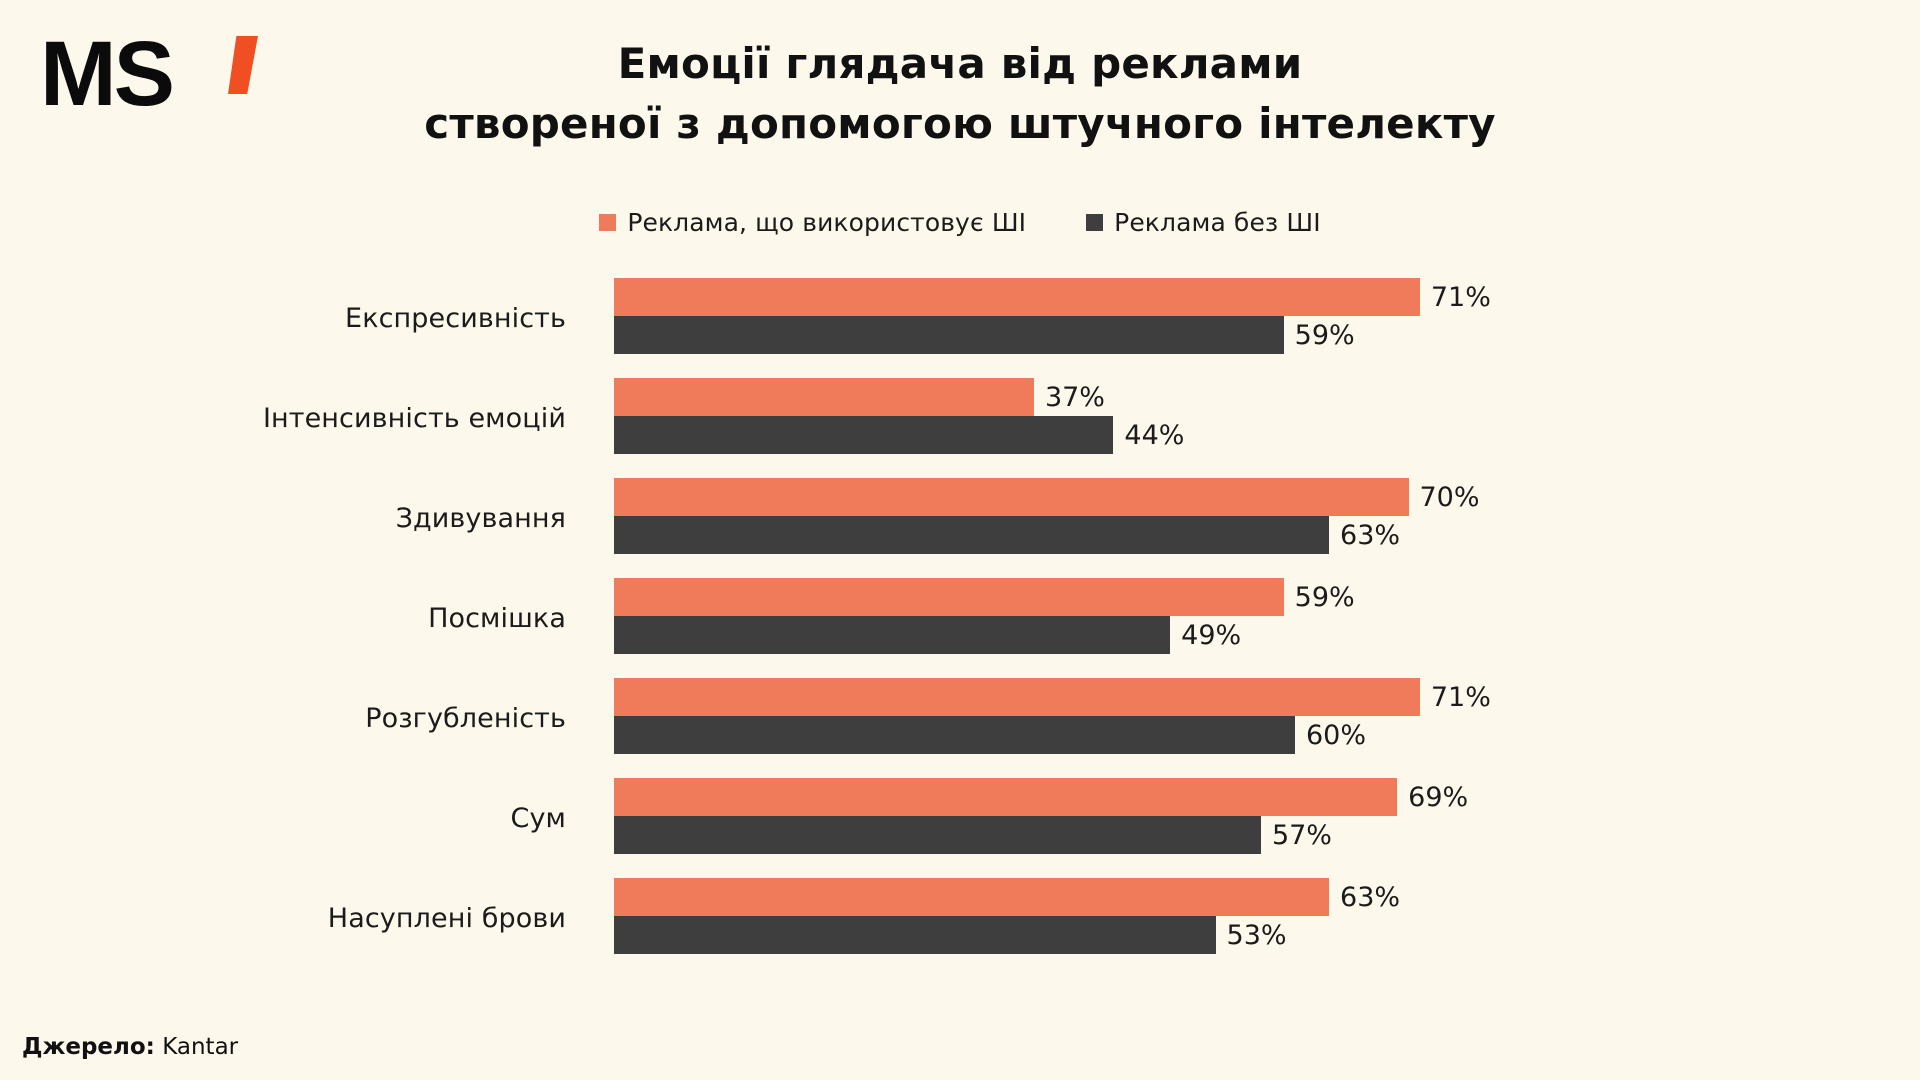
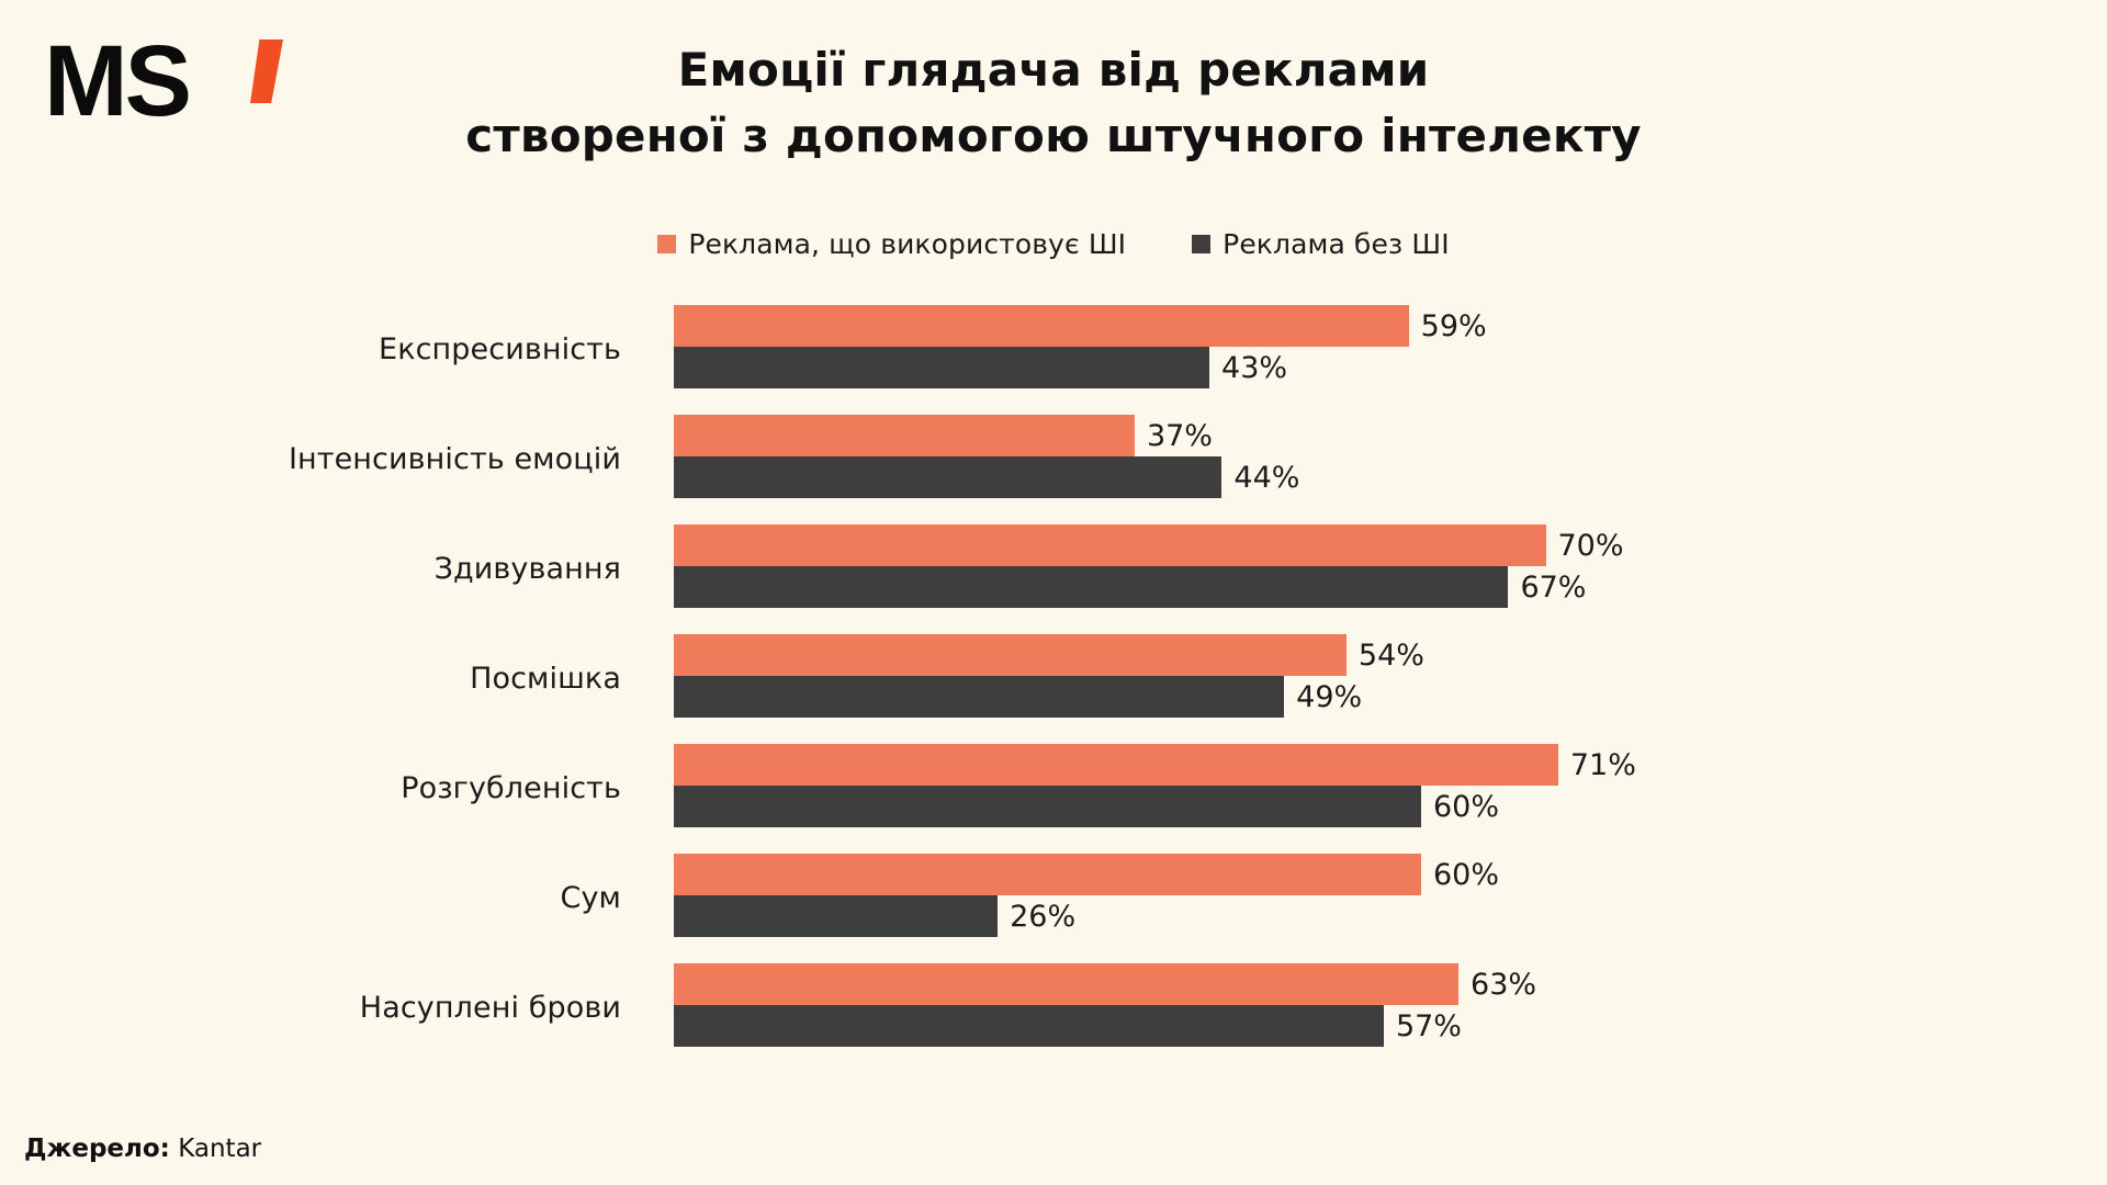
Реклама, що використовує ШІ/Експресивність: 71% -> 59%
Реклама без ШІ/Експресивність: 59% -> 43%
Реклама без ШІ/Здивування: 63% -> 67%
Реклама, що використовує ШІ/Посмішка: 59% -> 54%
Реклама, що використовує ШІ/Сум: 69% -> 60%
Реклама без ШІ/Сум: 57% -> 26%
Реклама без ШІ/Насуплені брови: 53% -> 57%
